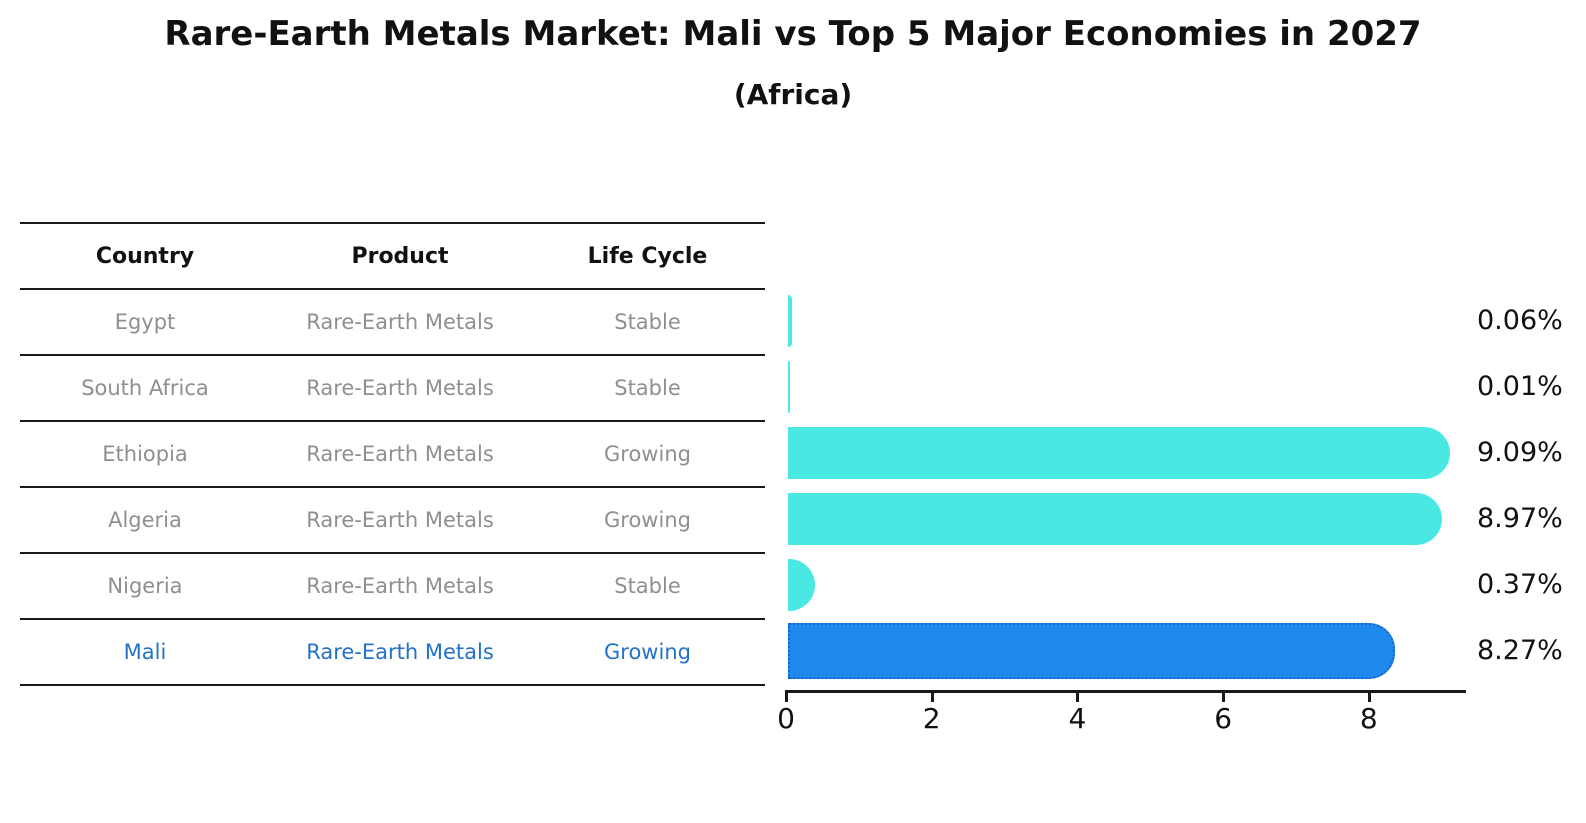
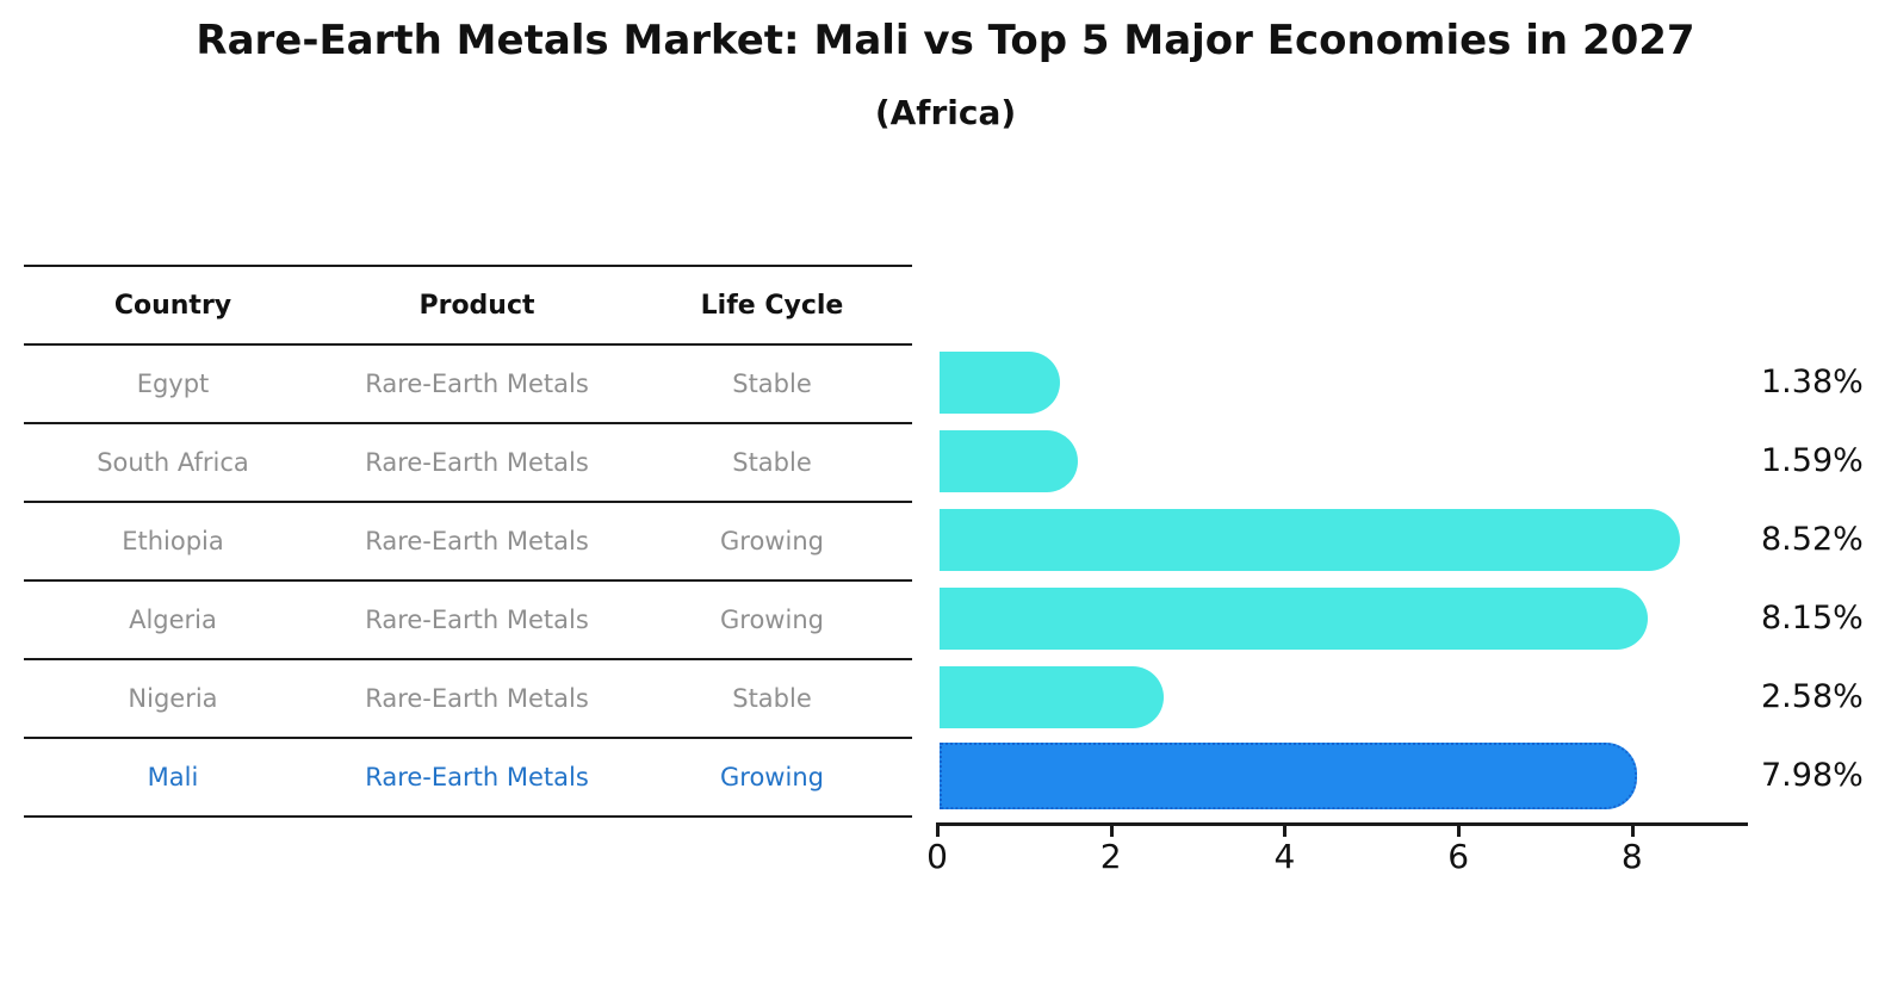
Egypt: 0.06% -> 1.38%
South Africa: 0.01% -> 1.59%
Ethiopia: 9.09% -> 8.52%
Algeria: 8.97% -> 8.15%
Nigeria: 0.37% -> 2.58%
Mali: 8.27% -> 7.98%
